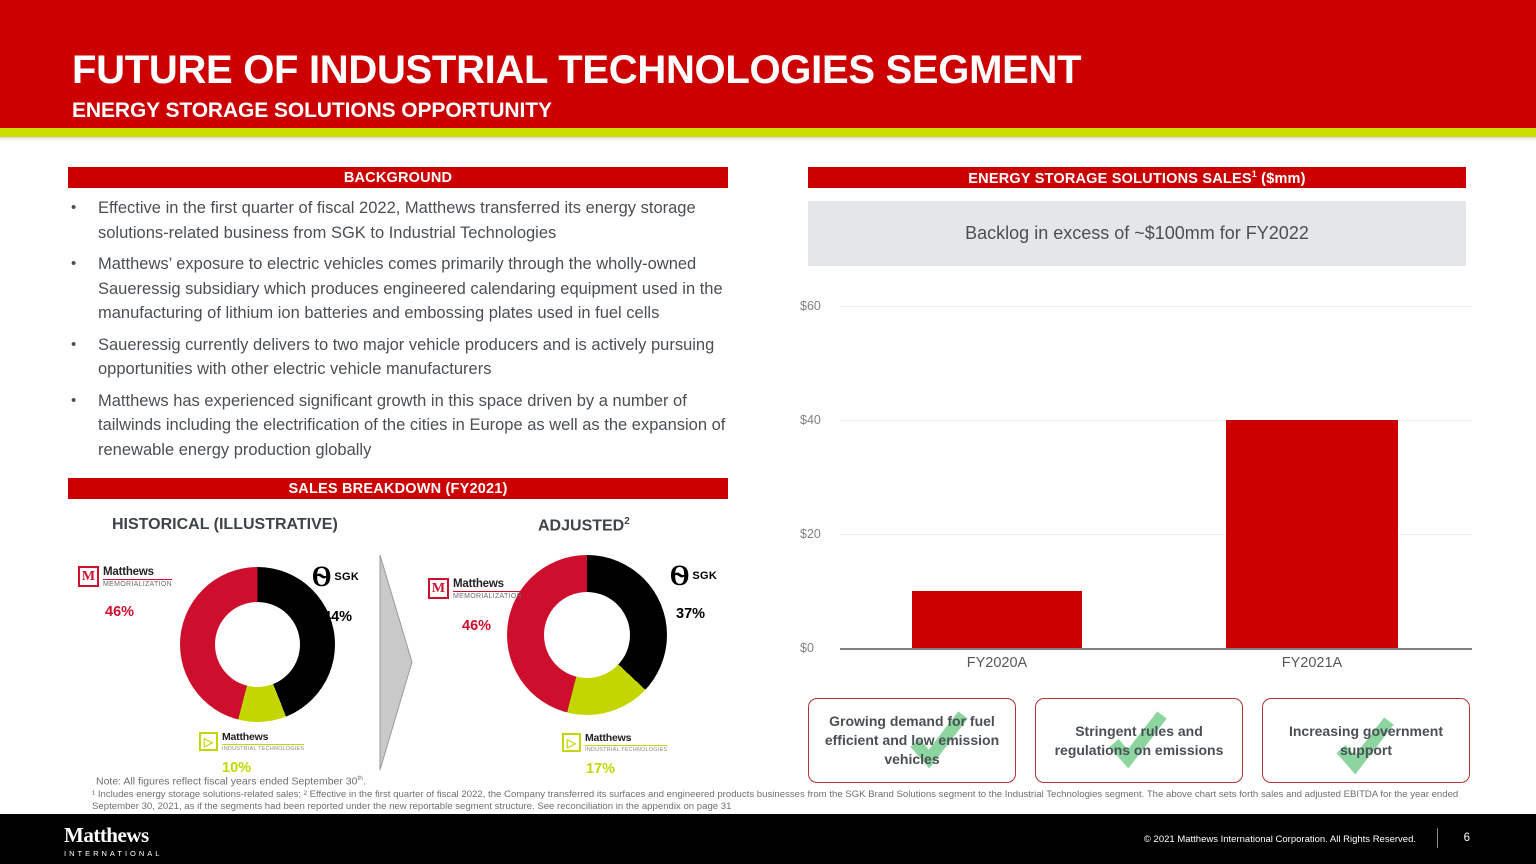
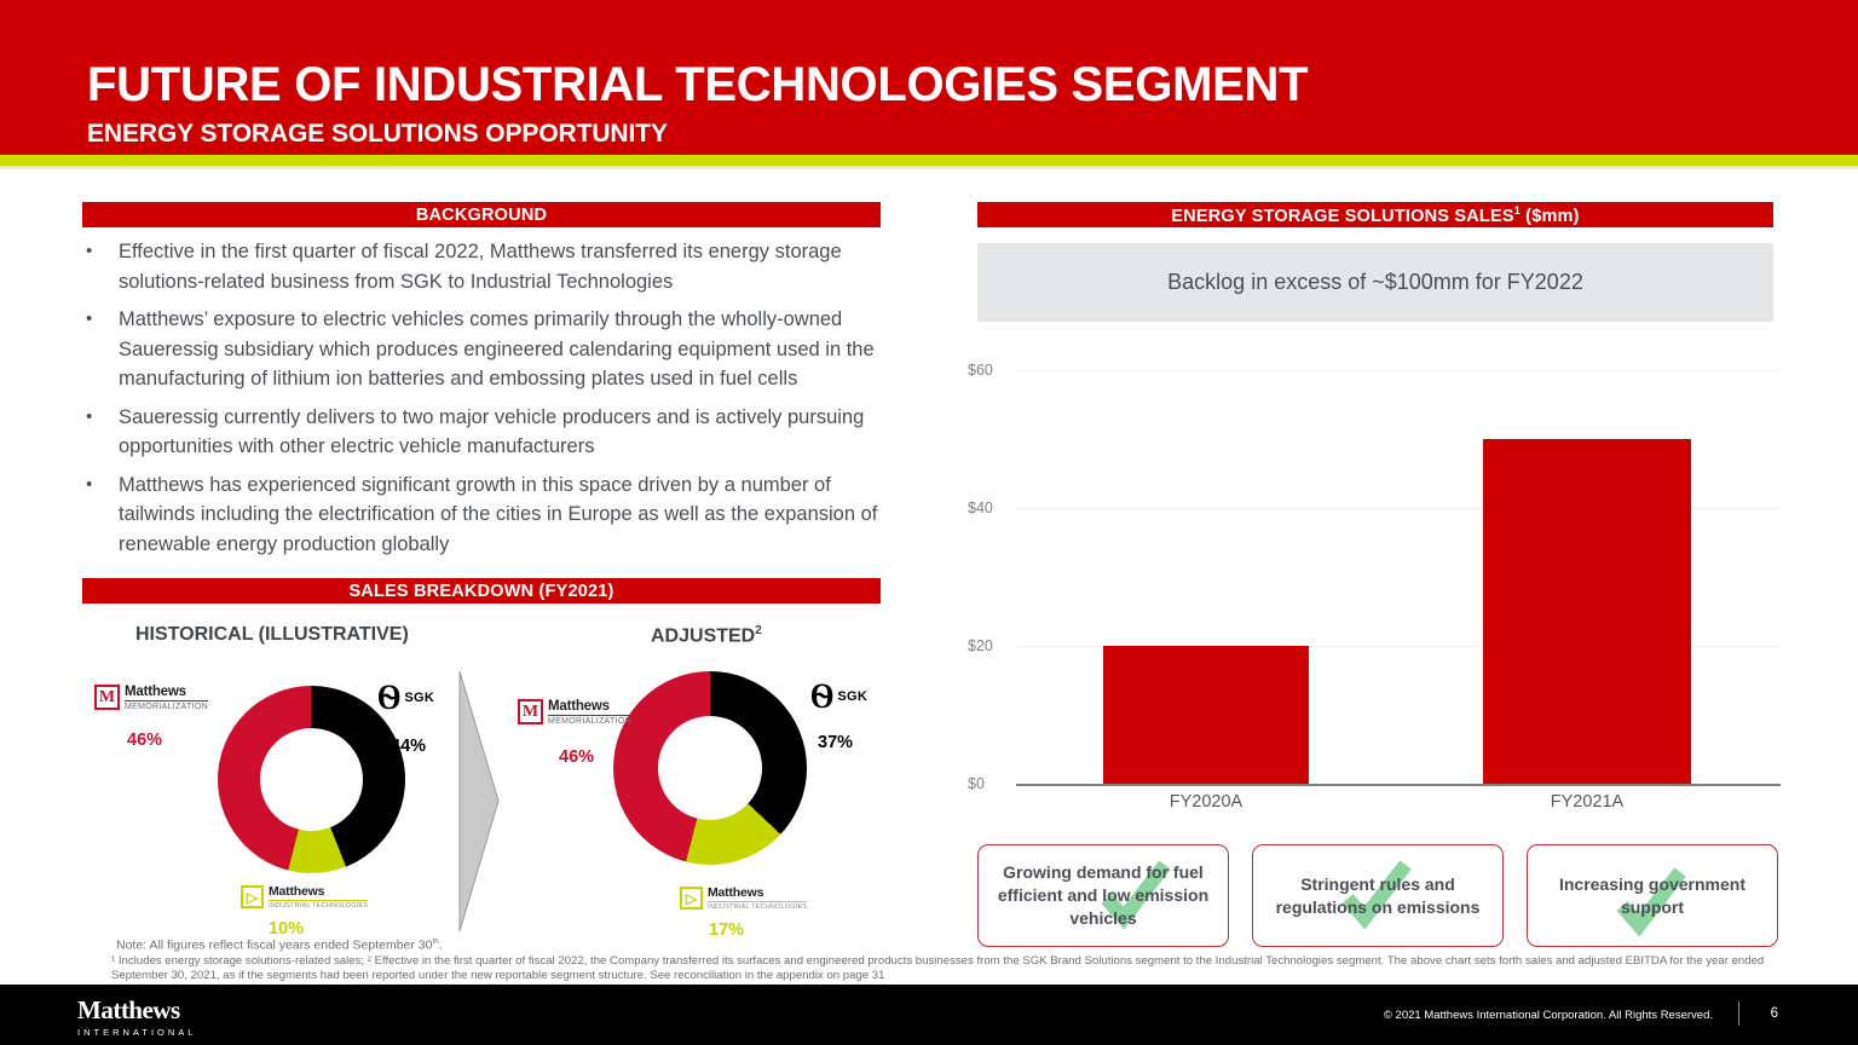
FY2020A: $10 -> $20
FY2021A: $40 -> $50
